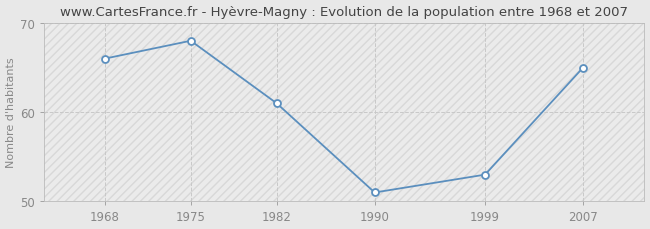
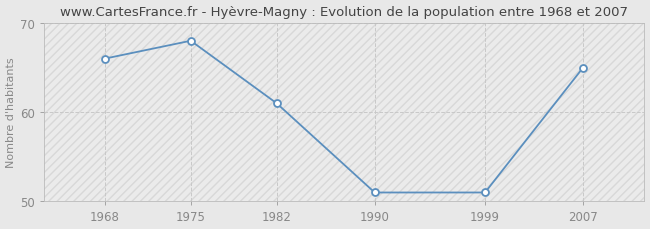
1999: 53 -> 51
